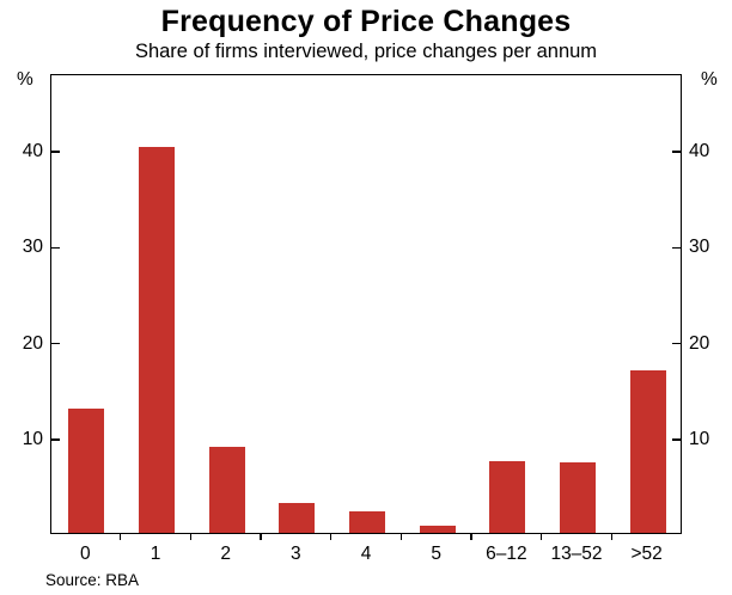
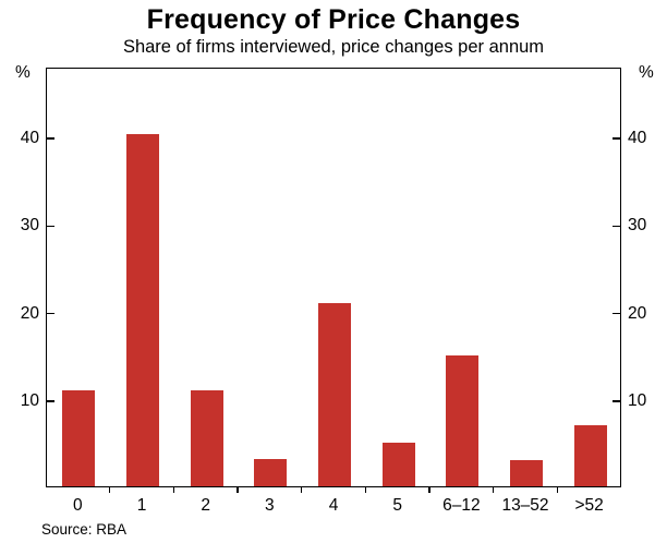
0: 13 -> 11
2: 9 -> 11
4: 2 -> 21
5: 1 -> 5
6–12: 8 -> 15
13–52: 7 -> 3
>52: 17 -> 7
